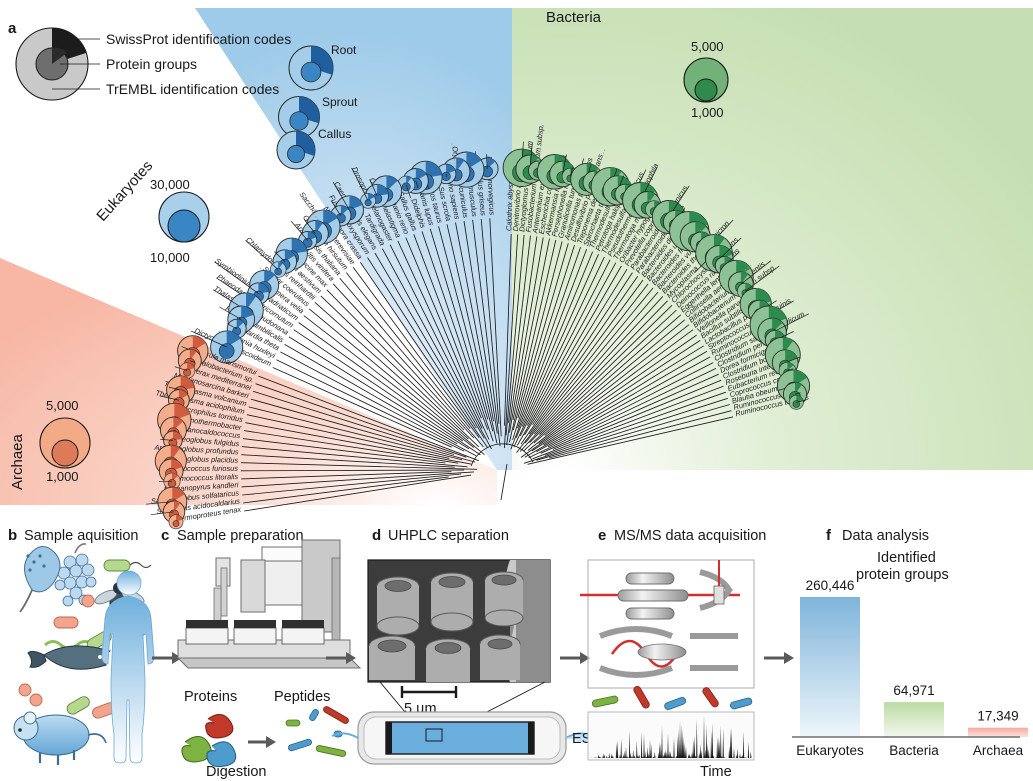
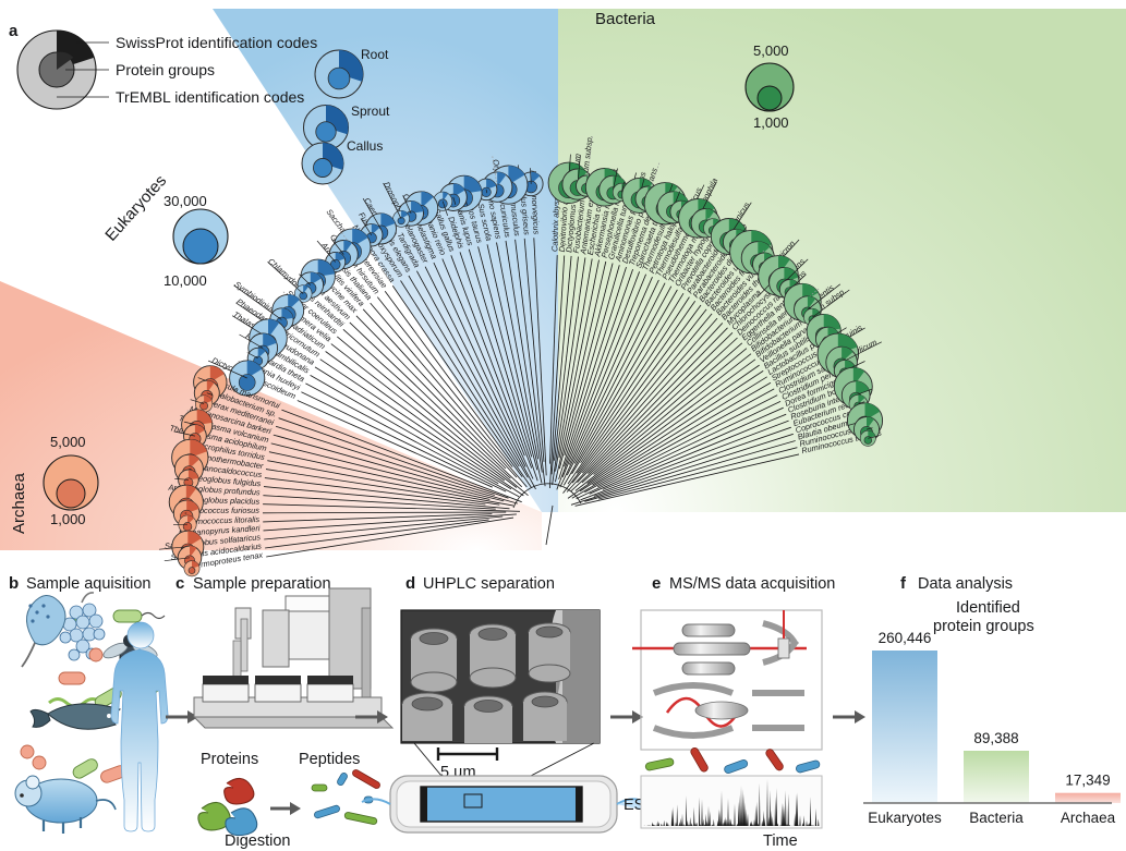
Bacteria: 64,971 -> 89,388
